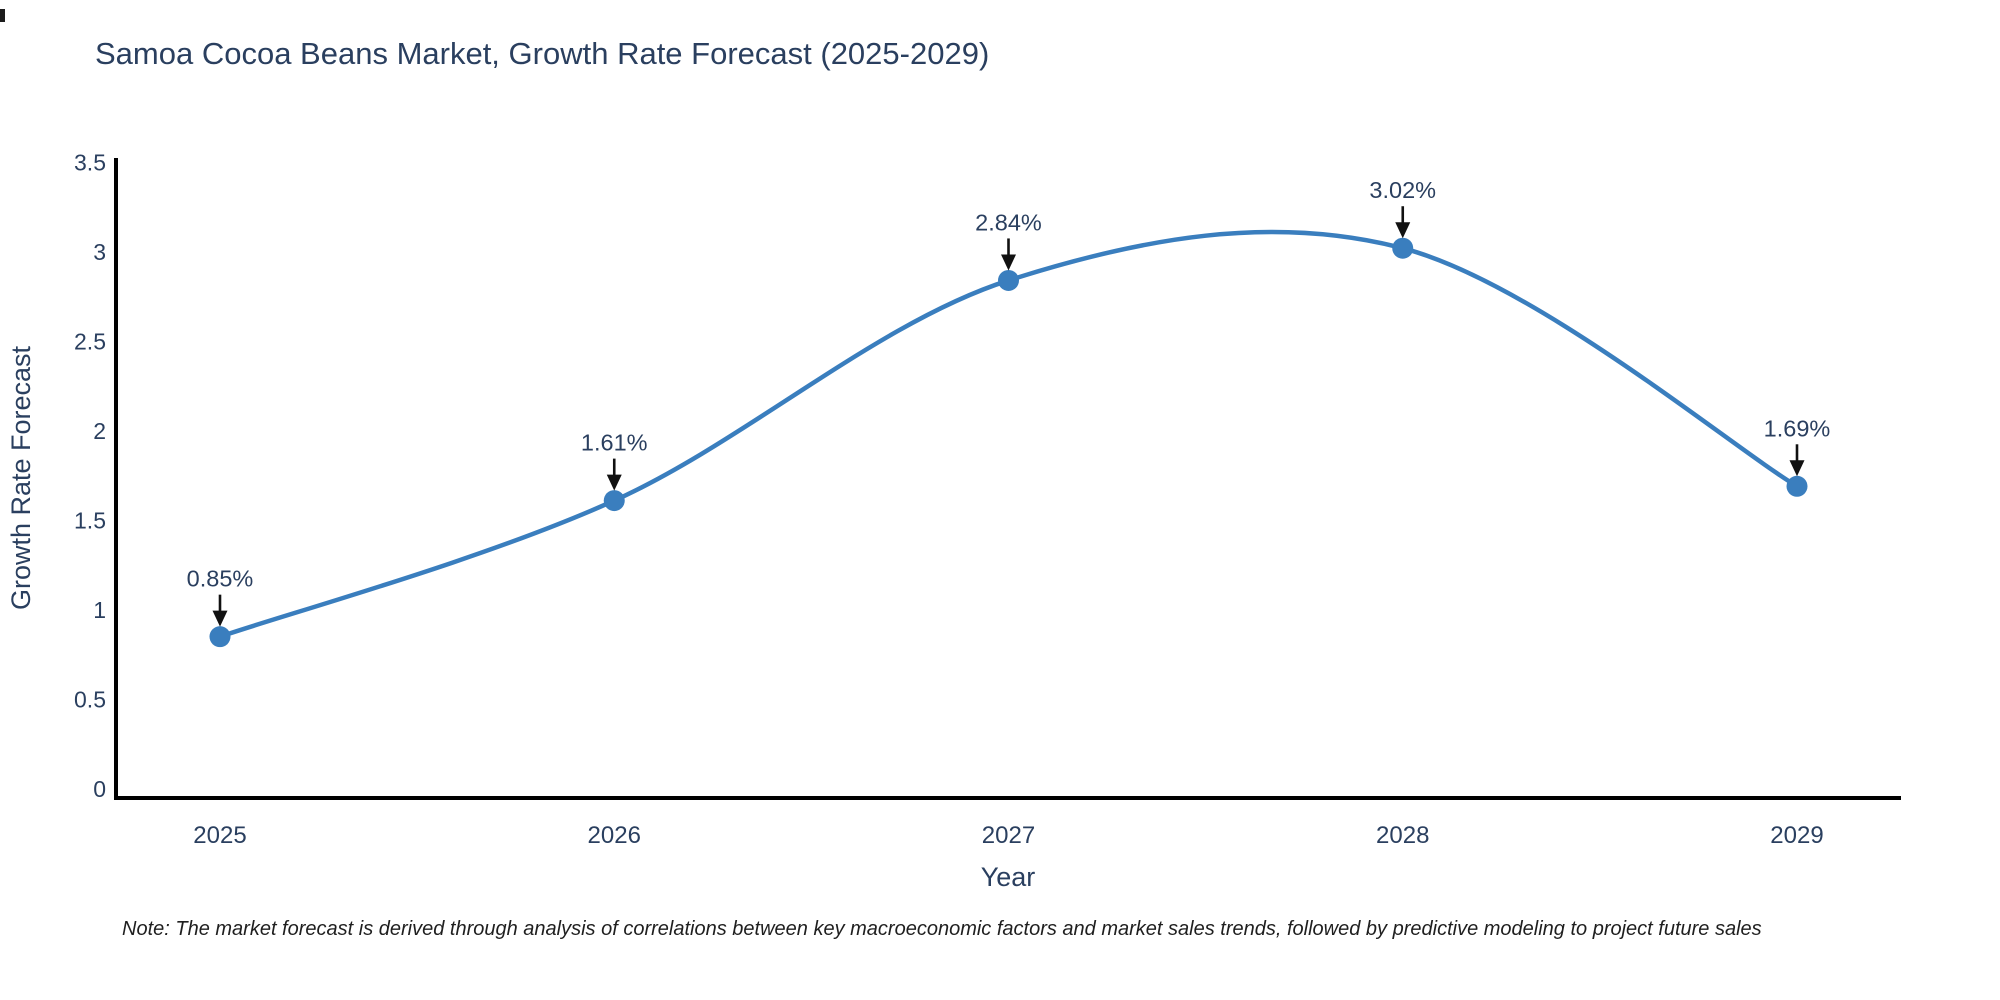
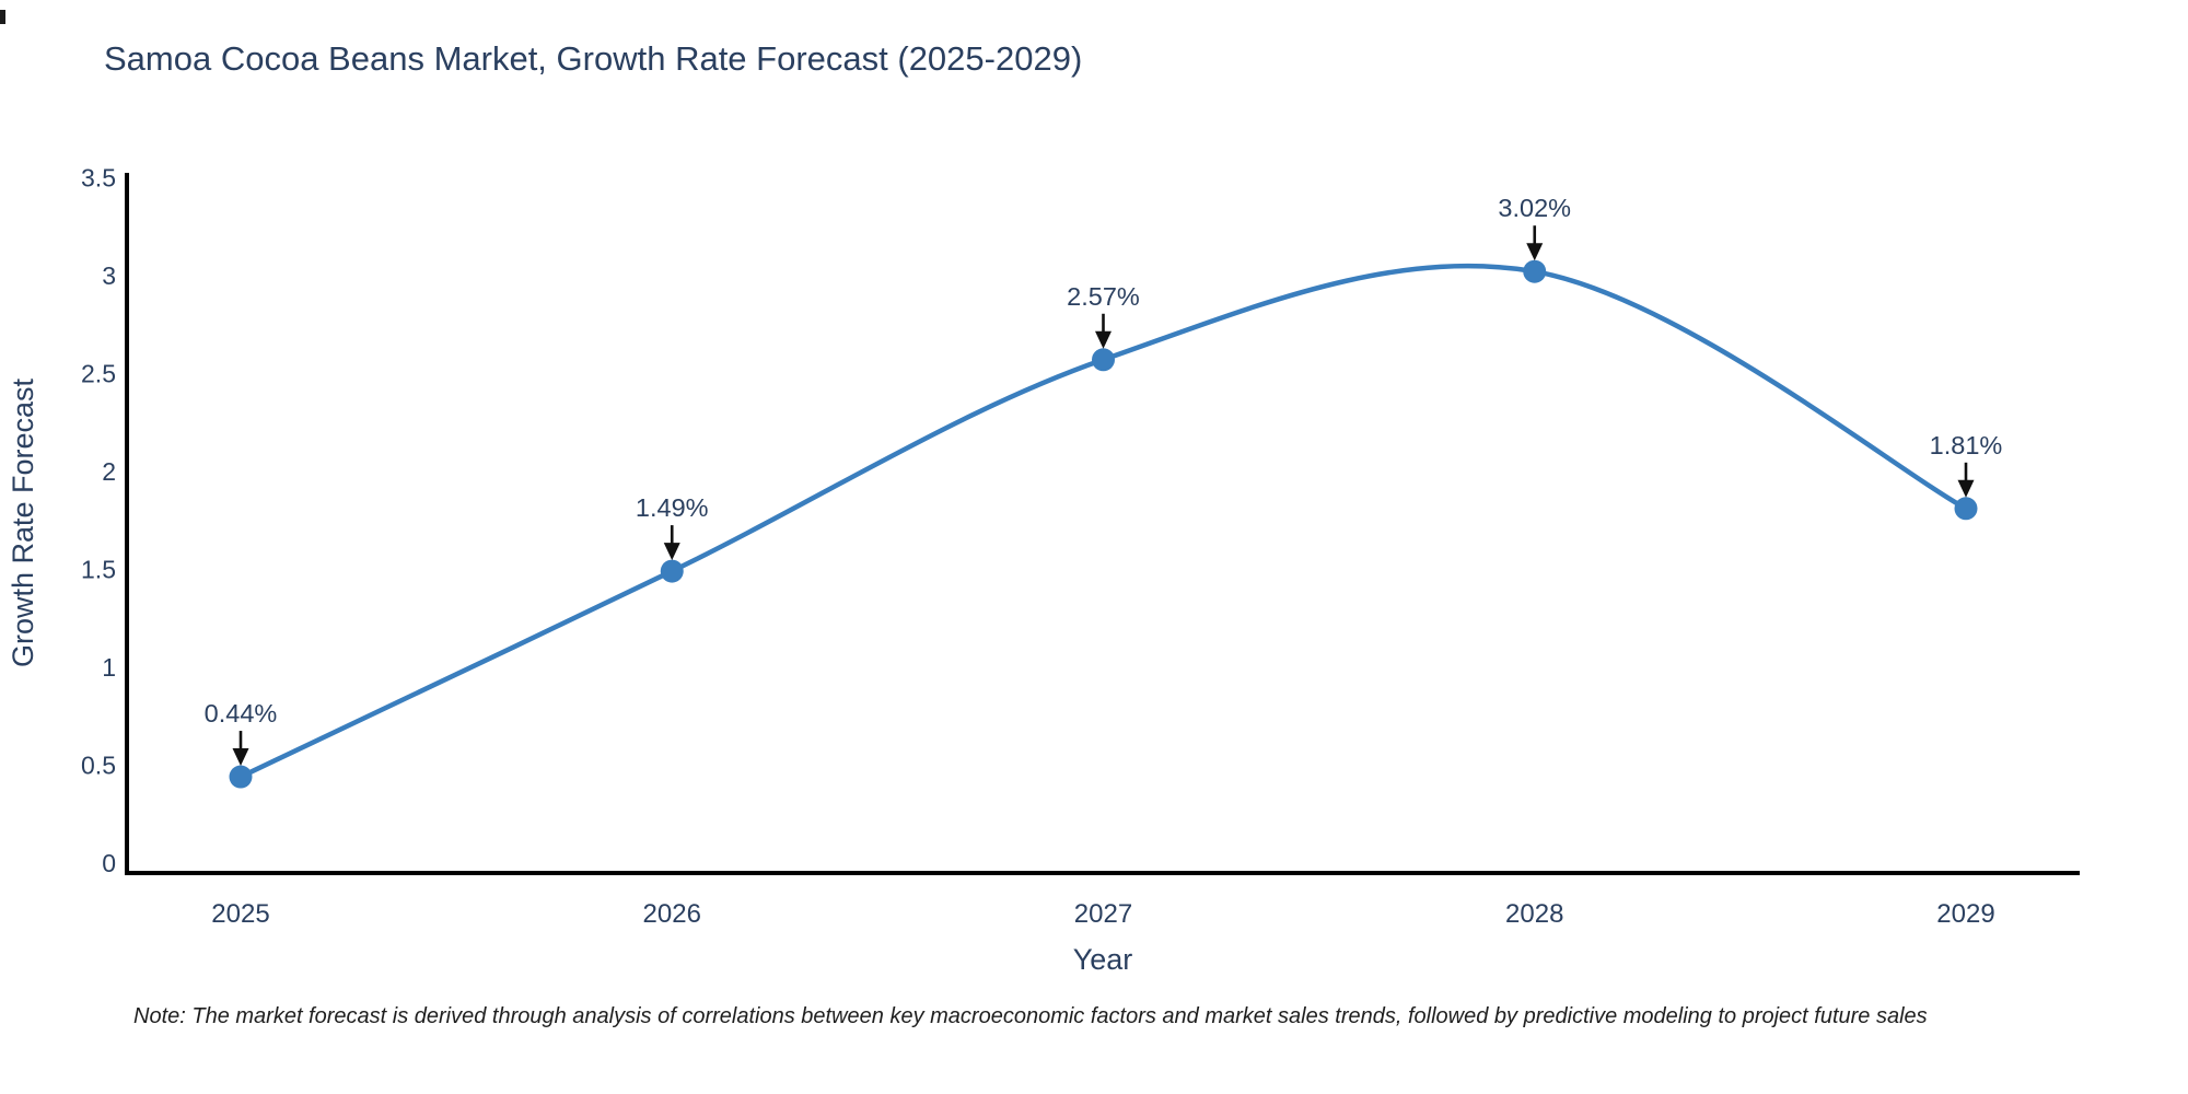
2025: 0.85% -> 0.44%
2026: 1.61% -> 1.49%
2027: 2.84% -> 2.57%
2029: 1.69% -> 1.81%
